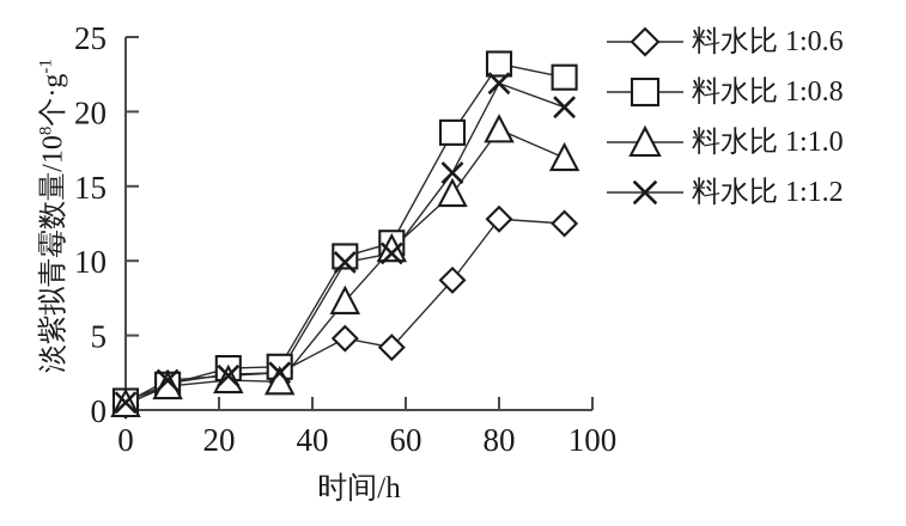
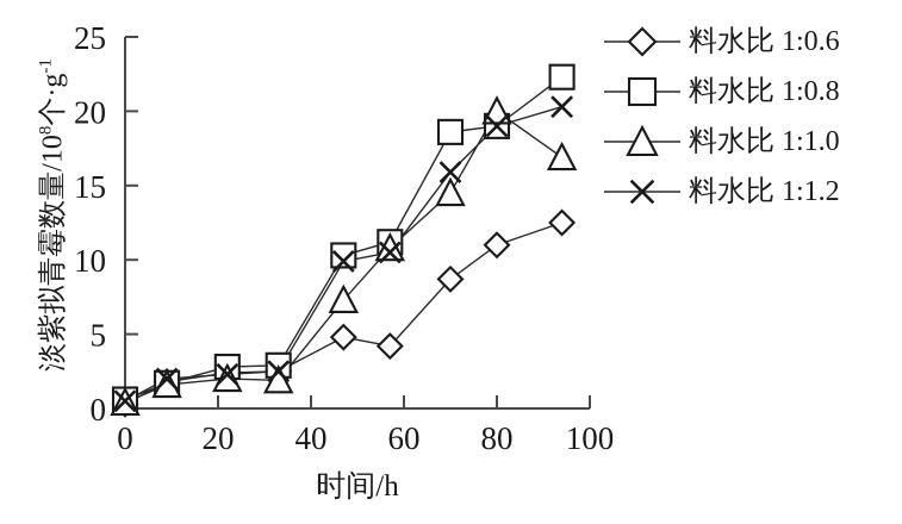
料水比 1:0.6/80: 13 -> 11
料水比 1:0.8/80: 23 -> 19
料水比 1:1.0/80: 19 -> 20
料水比 1:1.2/80: 22 -> 19
